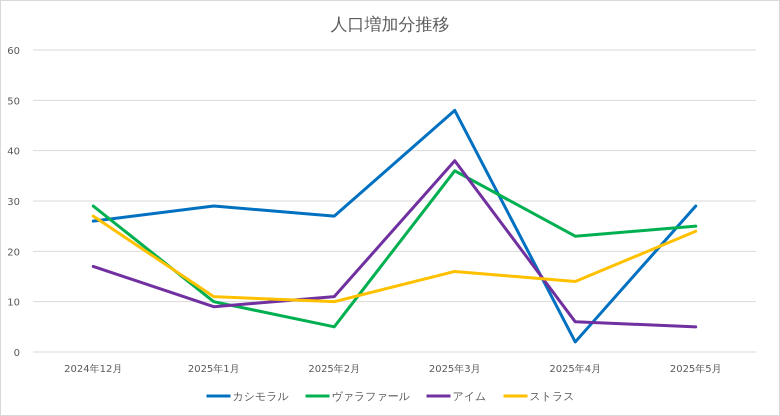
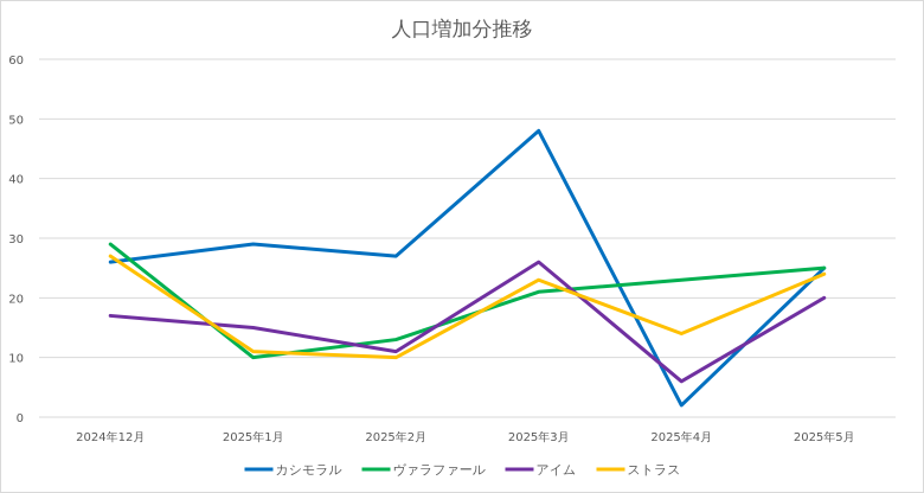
アイム/2025年1月: 9 -> 15
ヴァラファール/2025年2月: 5 -> 13
ヴァラファール/2025年3月: 36 -> 21
アイム/2025年3月: 38 -> 26
ストラス/2025年3月: 16 -> 23
カシモラル/2025年5月: 29 -> 25
アイム/2025年5月: 5 -> 20
